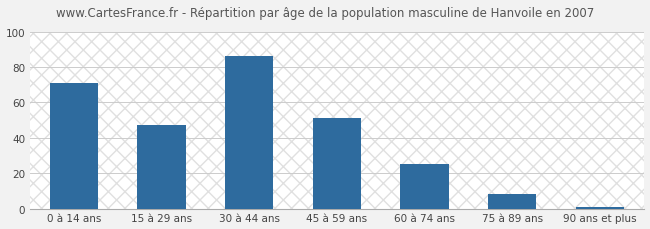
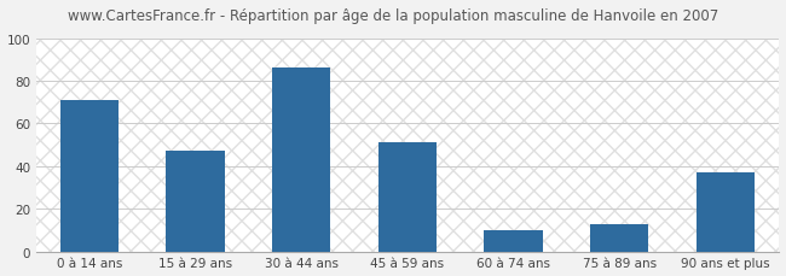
60 à 74 ans: 25 -> 10
75 à 89 ans: 8 -> 13
90 ans et plus: 1 -> 37
